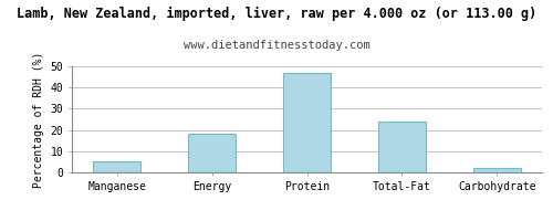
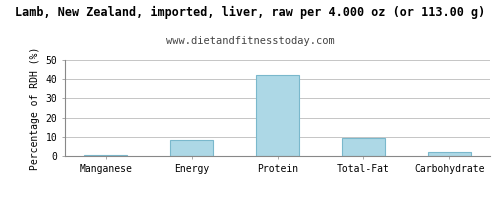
Manganese: 5 -> 0
Energy: 18 -> 8
Protein: 47 -> 42
Total-Fat: 24 -> 10
